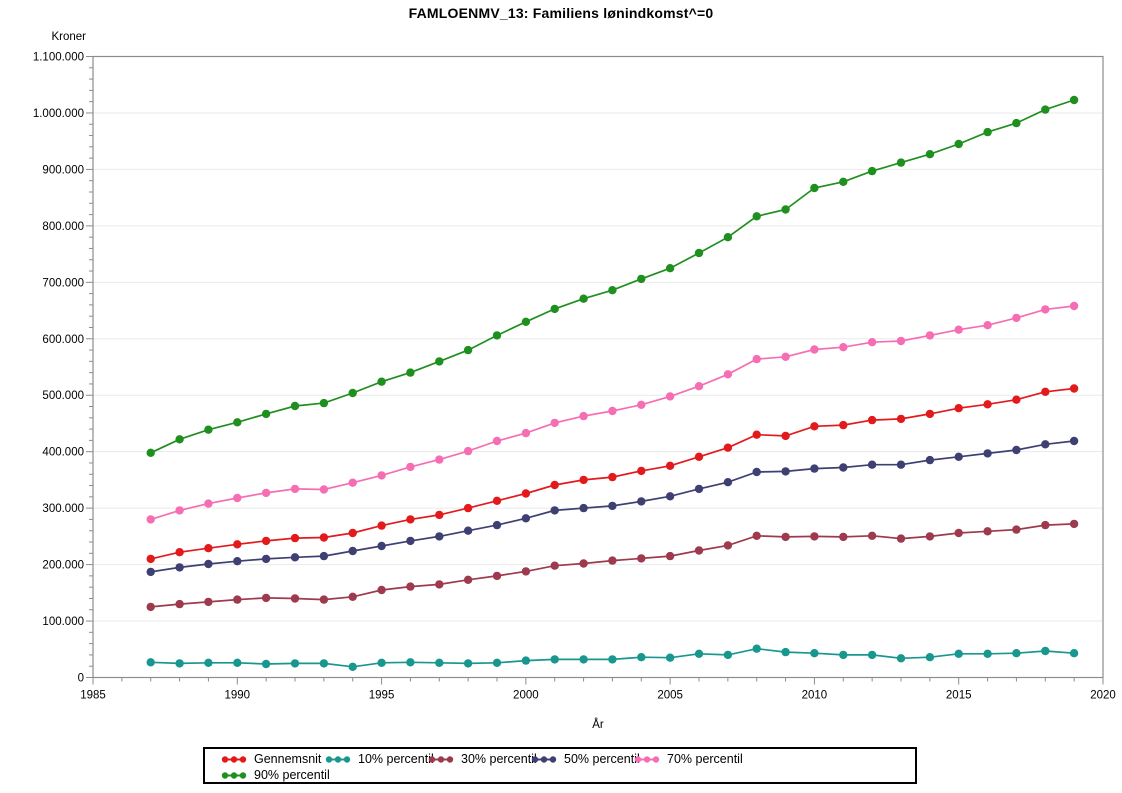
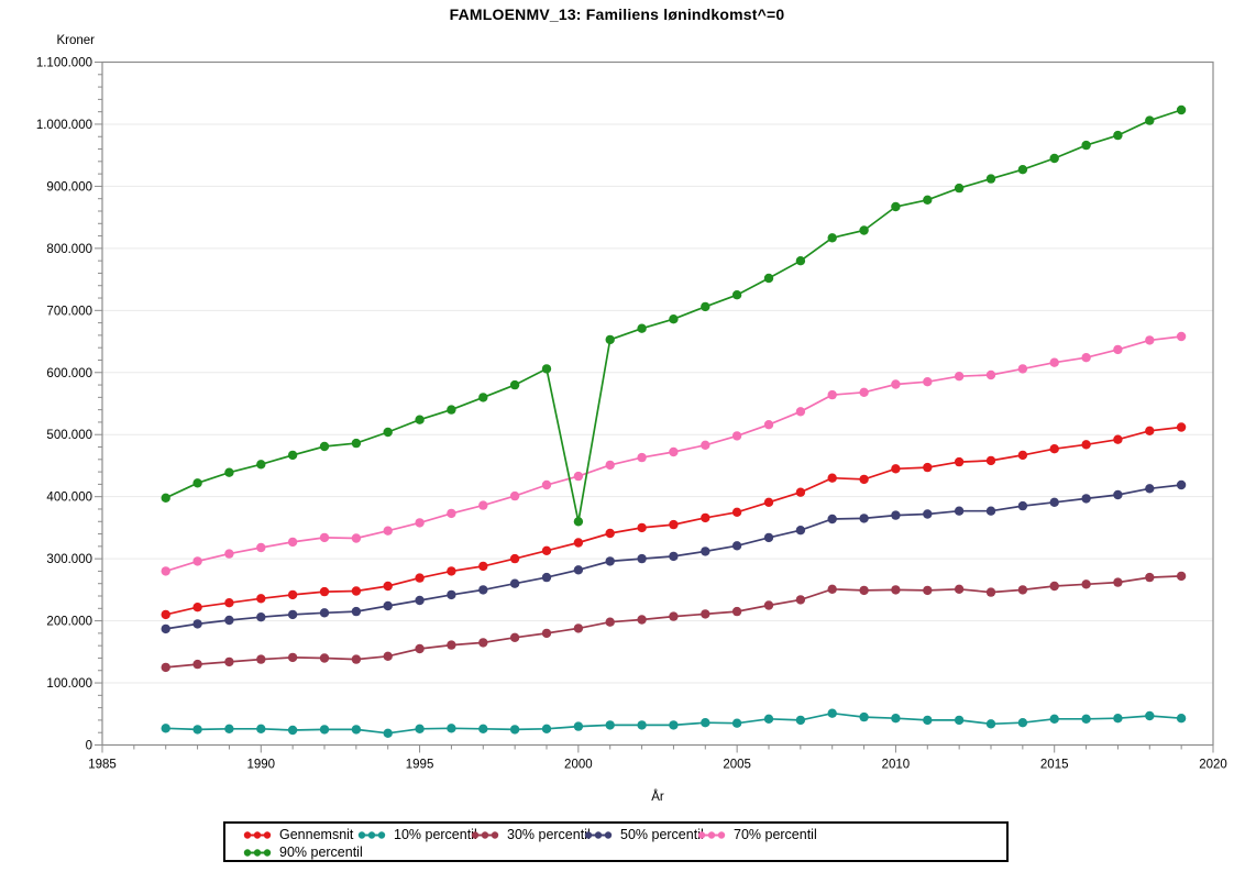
90% percentil/2000: 630000 -> 360000
